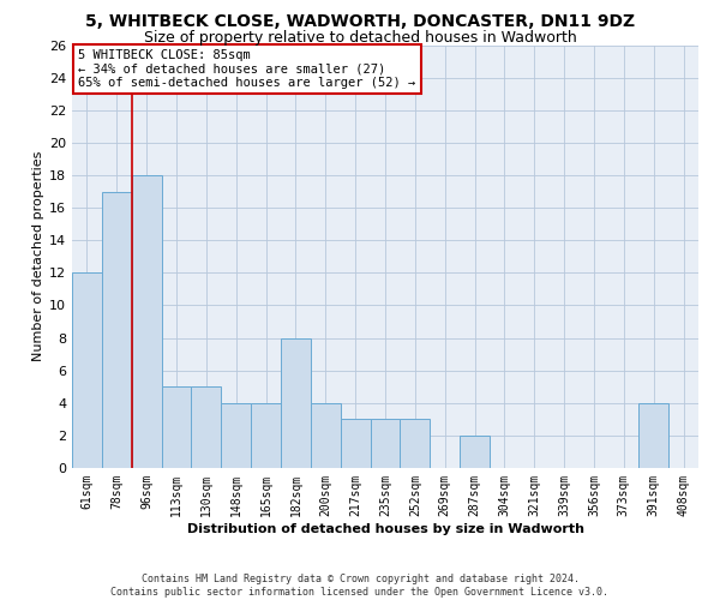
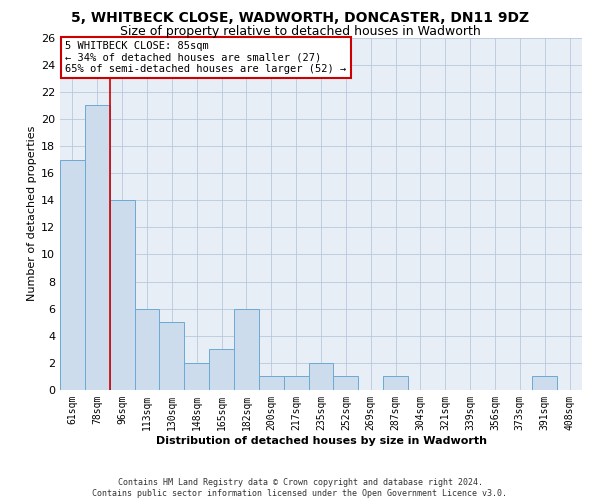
61sqm: 12 -> 17
78sqm: 17 -> 21
96sqm: 18 -> 14
113sqm: 5 -> 6
148sqm: 4 -> 2
165sqm: 4 -> 3
182sqm: 8 -> 6
200sqm: 4 -> 1
217sqm: 3 -> 1
235sqm: 3 -> 2
252sqm: 3 -> 1
287sqm: 2 -> 1
391sqm: 4 -> 1
